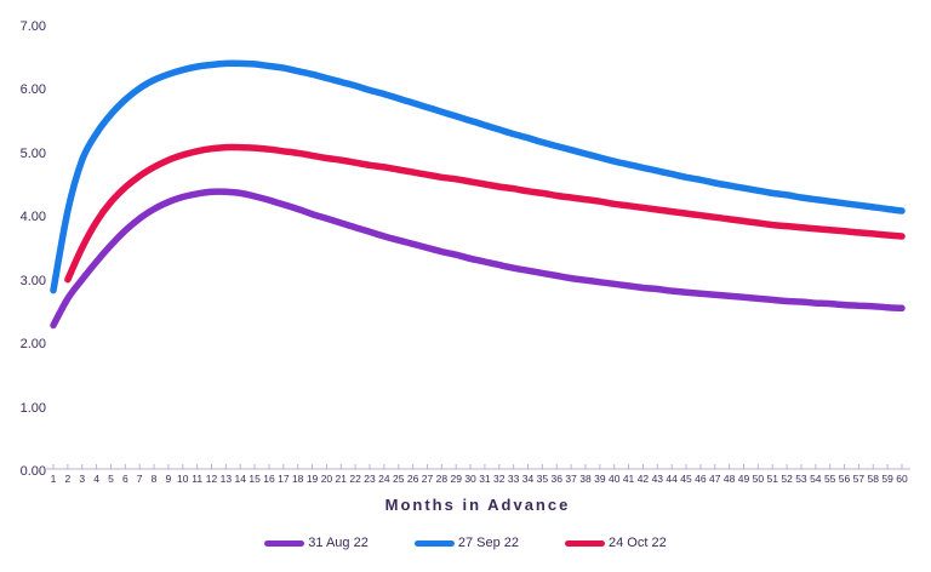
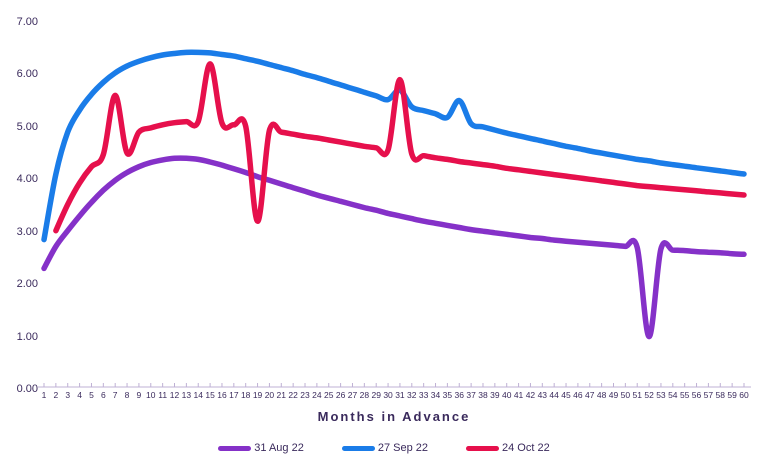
24 Oct 22/7: 4.7 -> 5.6
24 Oct 22/8: 4.8 -> 4.5
24 Oct 22/15: 5.1 -> 6.2
24 Oct 22/19: 5.0 -> 3.2
27 Sep 22/31: 5.5 -> 5.7
24 Oct 22/31: 4.5 -> 5.9
27 Sep 22/36: 5.1 -> 5.5
31 Aug 22/52: 2.7 -> 1.0
